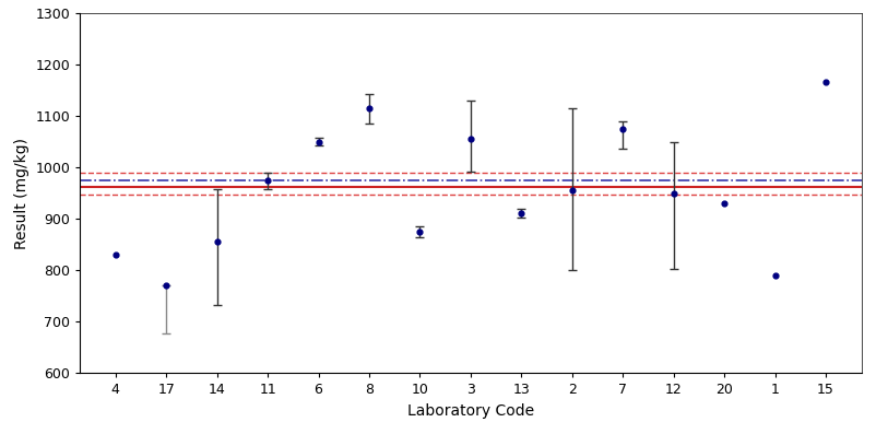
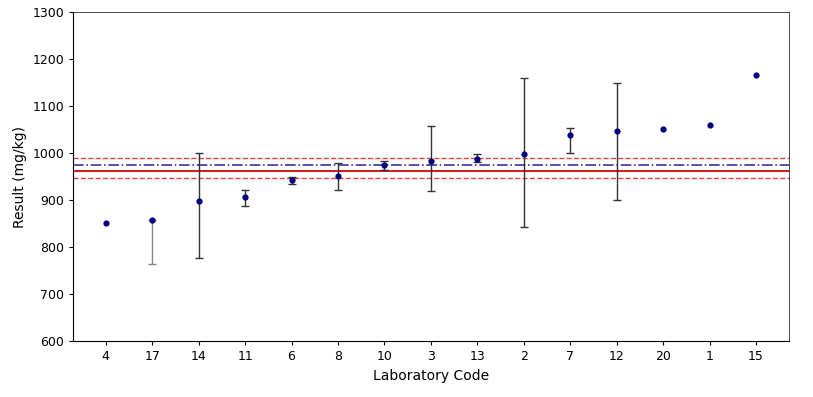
4: 830 -> 851
17: 770 -> 858
14: 855 -> 899
11: 975 -> 906
6: 1050 -> 942
8: 1115 -> 951
10: 875 -> 974
3: 1055 -> 983
13: 910 -> 988
2: 955 -> 999
7: 1075 -> 1038
12: 950 -> 1048
20: 930 -> 1052
1: 790 -> 1060
